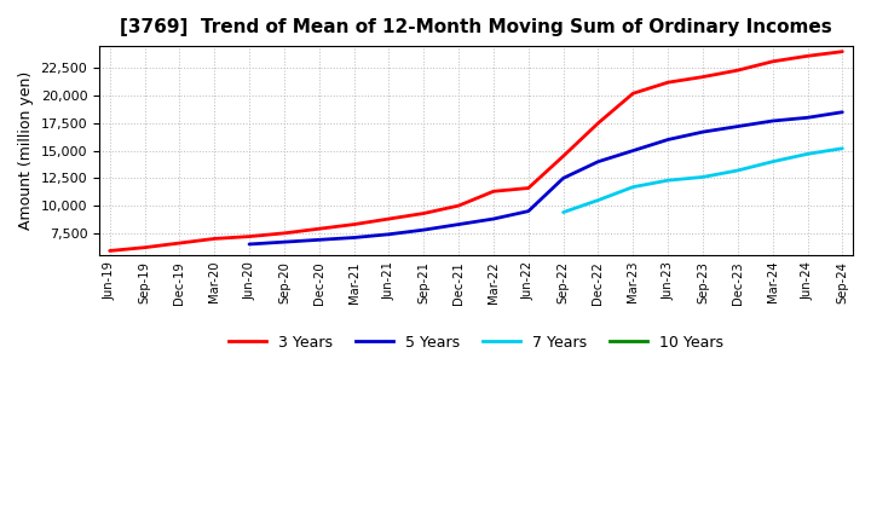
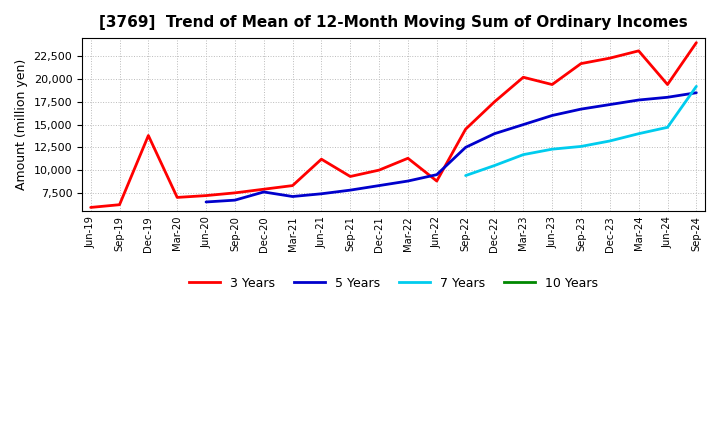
3 Years/Dec-19: 6,600 -> 13,800
5 Years/Dec-20: 6,900 -> 7,600
3 Years/Jun-21: 8,800 -> 11,200
3 Years/Jun-22: 11,600 -> 8,800
3 Years/Jun-23: 21,200 -> 19,400
3 Years/Jun-24: 23,600 -> 19,400
7 Years/Sep-24: 15,200 -> 19,200
